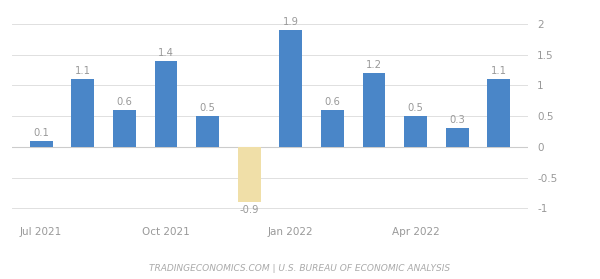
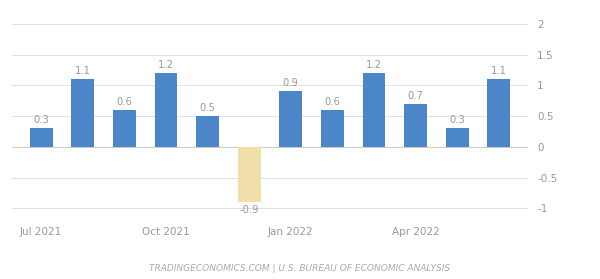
Jul 2021: 0.1 -> 0.3
Oct 2021: 1.4 -> 1.2
Jan 2022: 1.9 -> 0.9
Apr 2022: 0.5 -> 0.7
